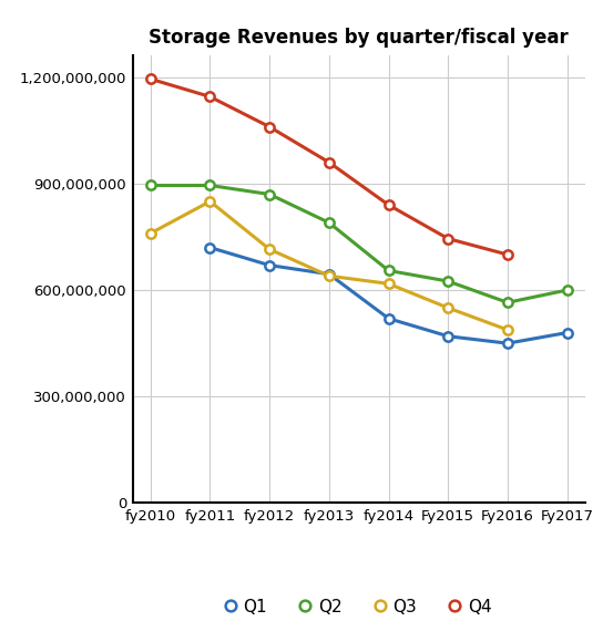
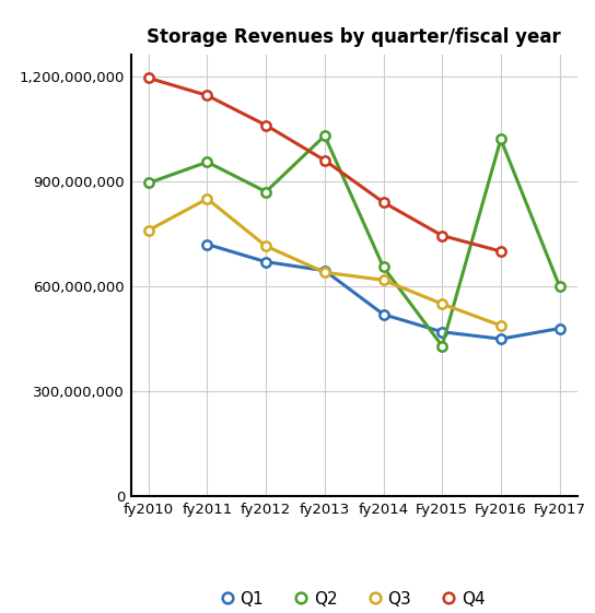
Q2/fy2011: 895,000,000 -> 955,000,000
Q2/fy2013: 790,000,000 -> 1,030,000,000
Q2/Fy2015: 625,000,000 -> 430,000,000
Q2/Fy2016: 565,000,000 -> 1,020,000,000
